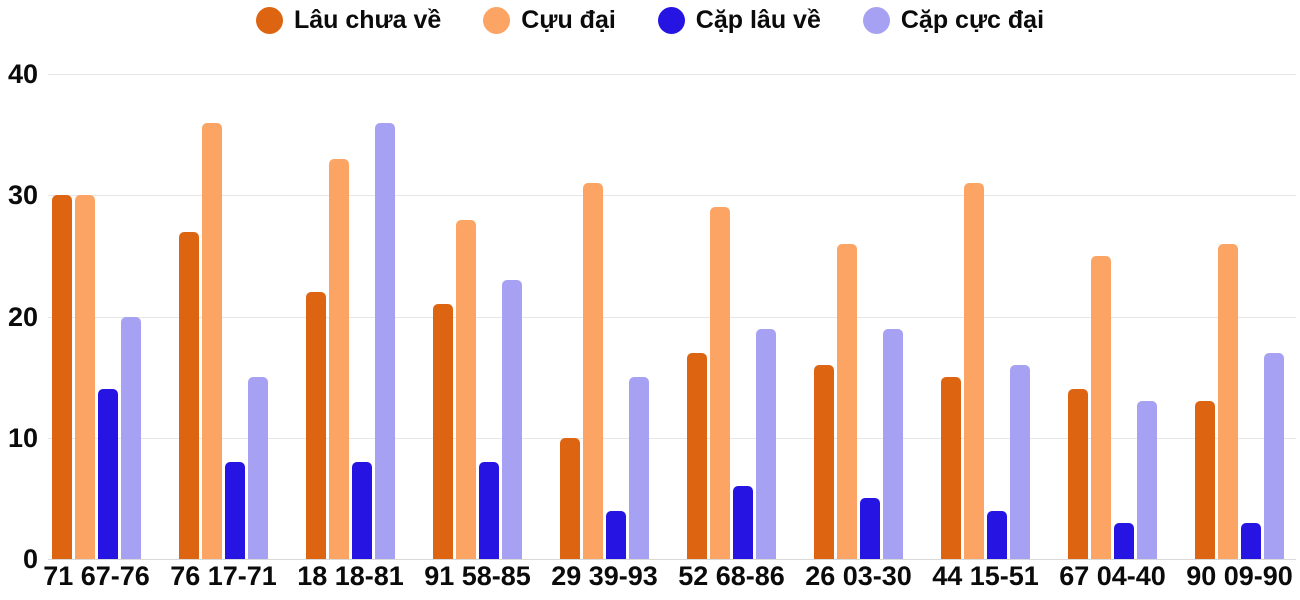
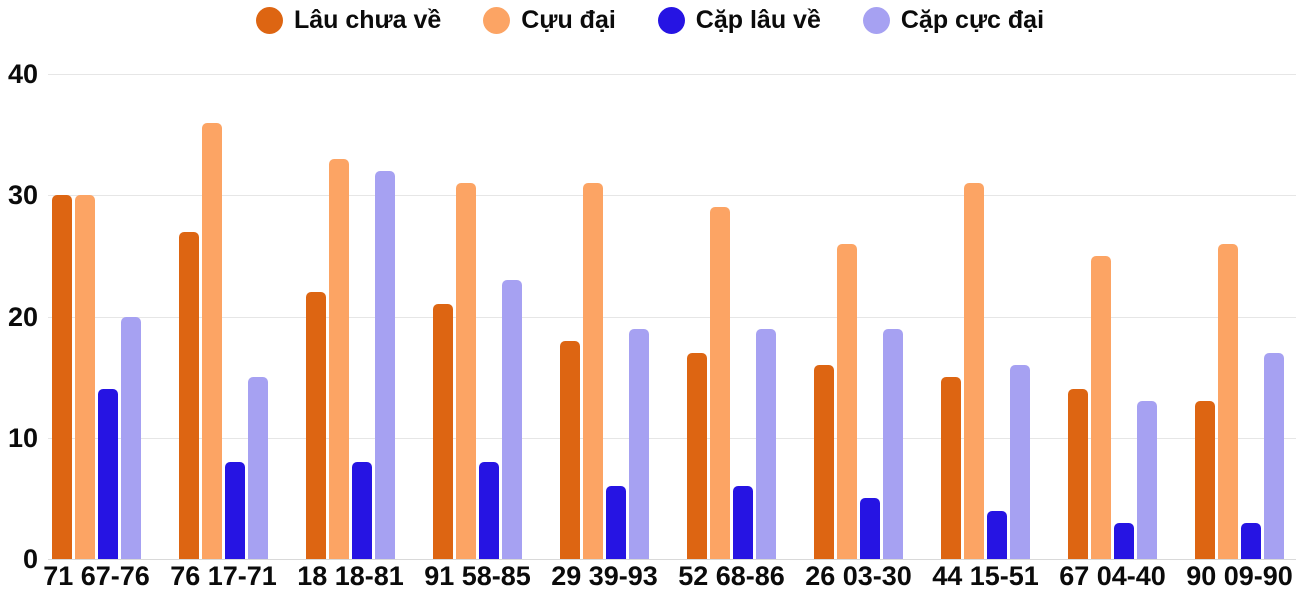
Cặp cực đại/18 18-81: 36 -> 32
Cựu đại/91 58-85: 28 -> 31
Lâu chưa về/29 39-93: 10 -> 18
Cặp lâu về/29 39-93: 4 -> 6
Cặp cực đại/29 39-93: 15 -> 19
